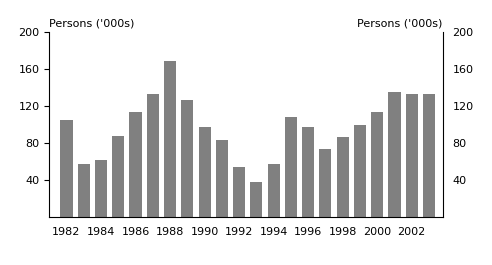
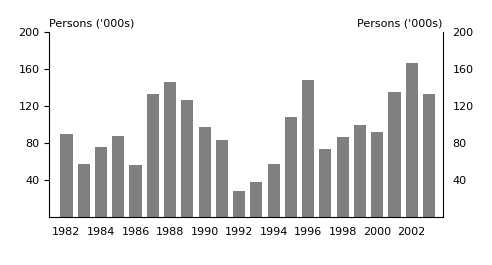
1982: 105 -> 90
1984: 62 -> 76
1986: 113 -> 56
1988: 168 -> 146
1992: 54 -> 28
1996: 97 -> 148
2000: 113 -> 92
2002: 133 -> 166
